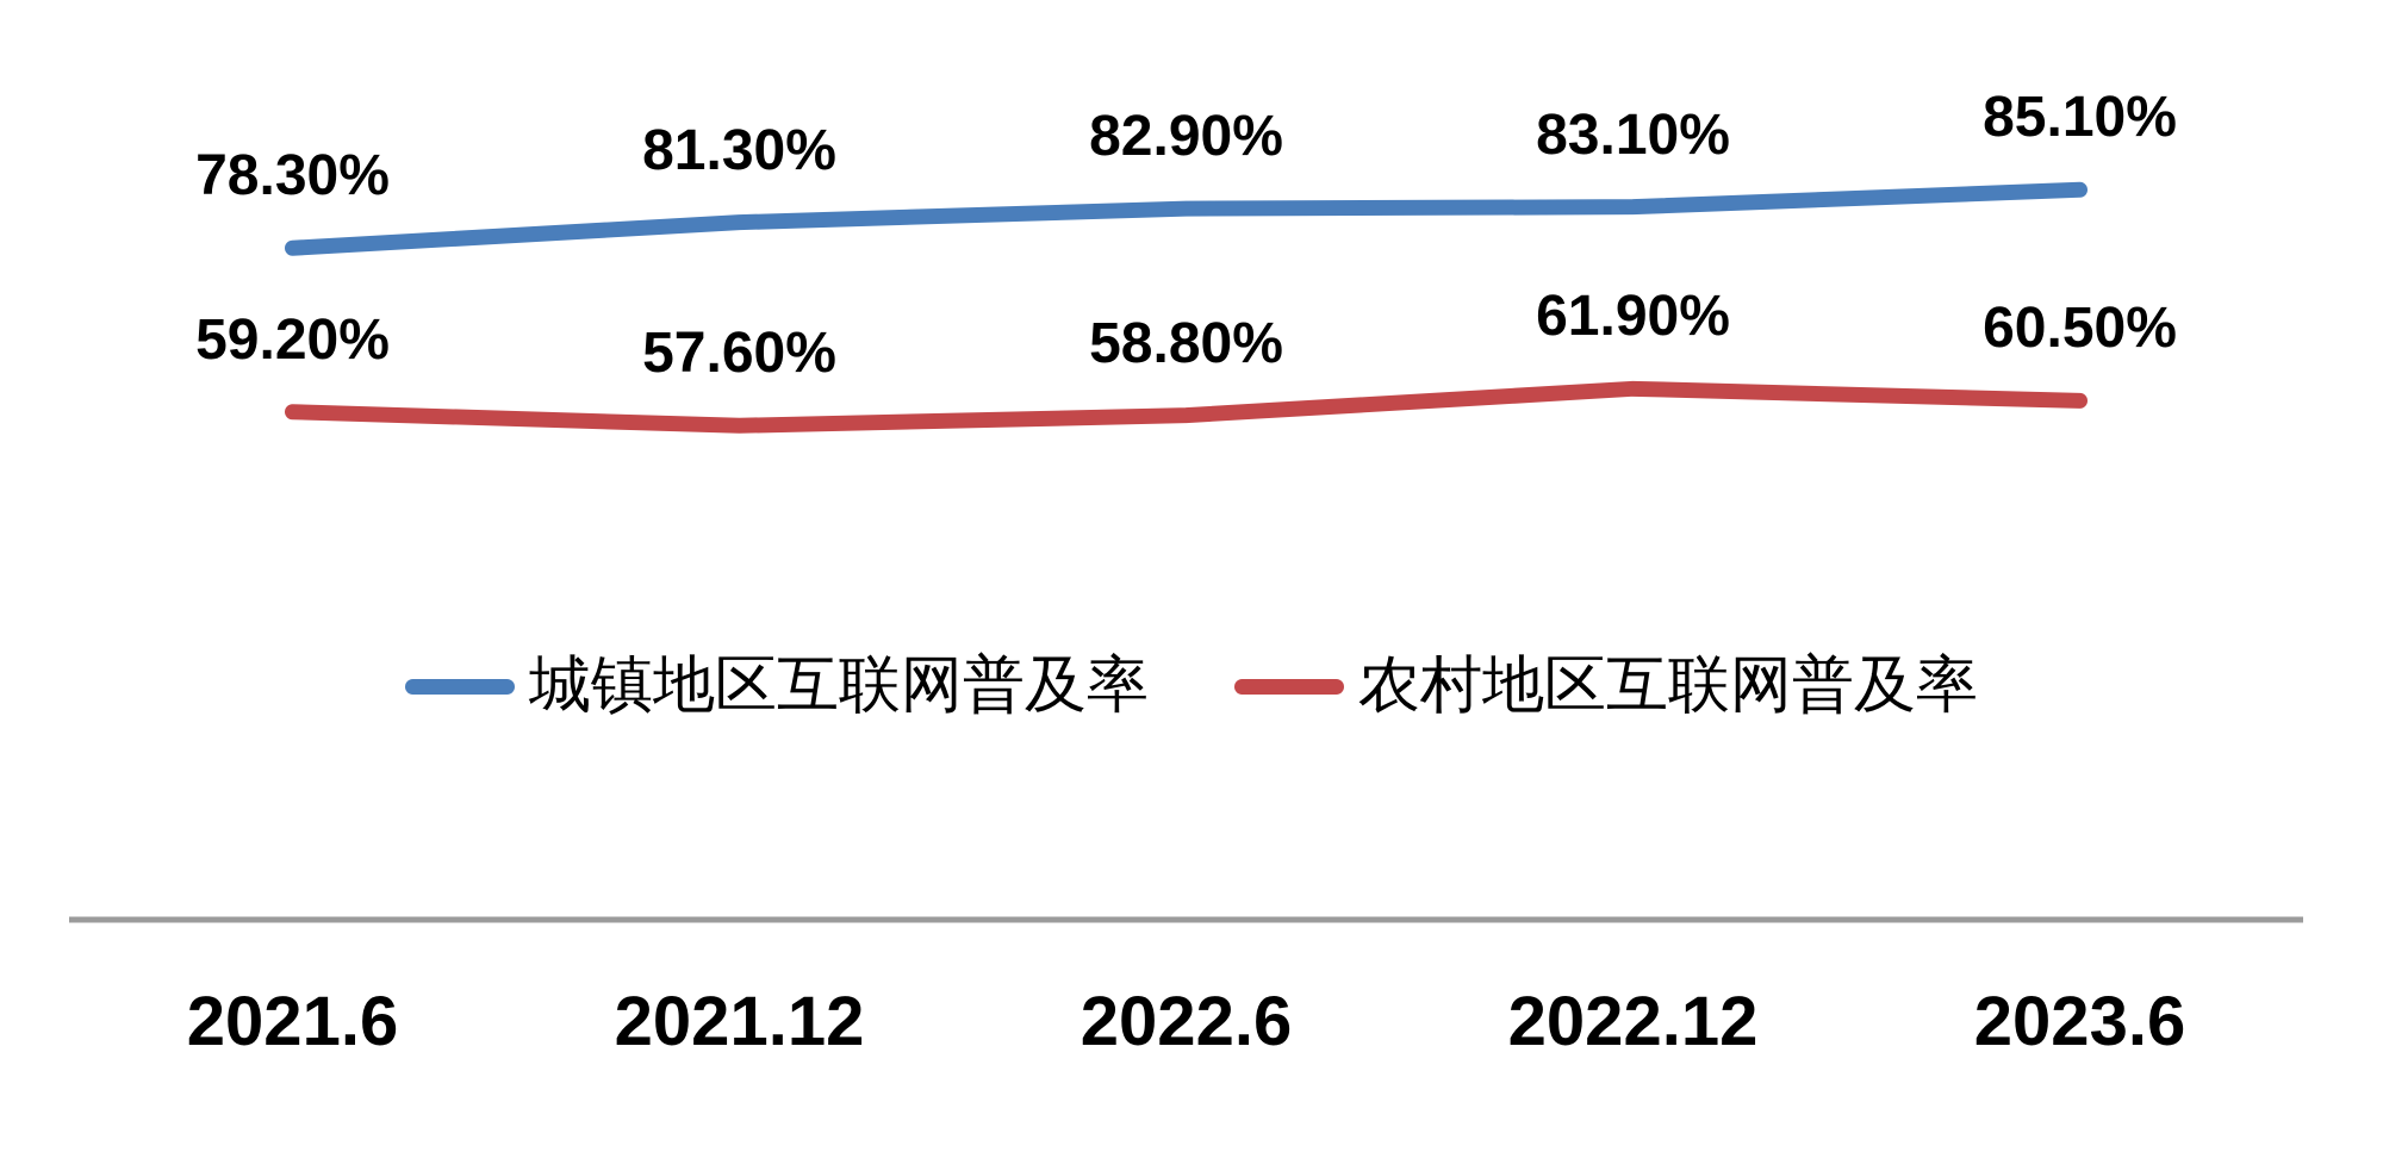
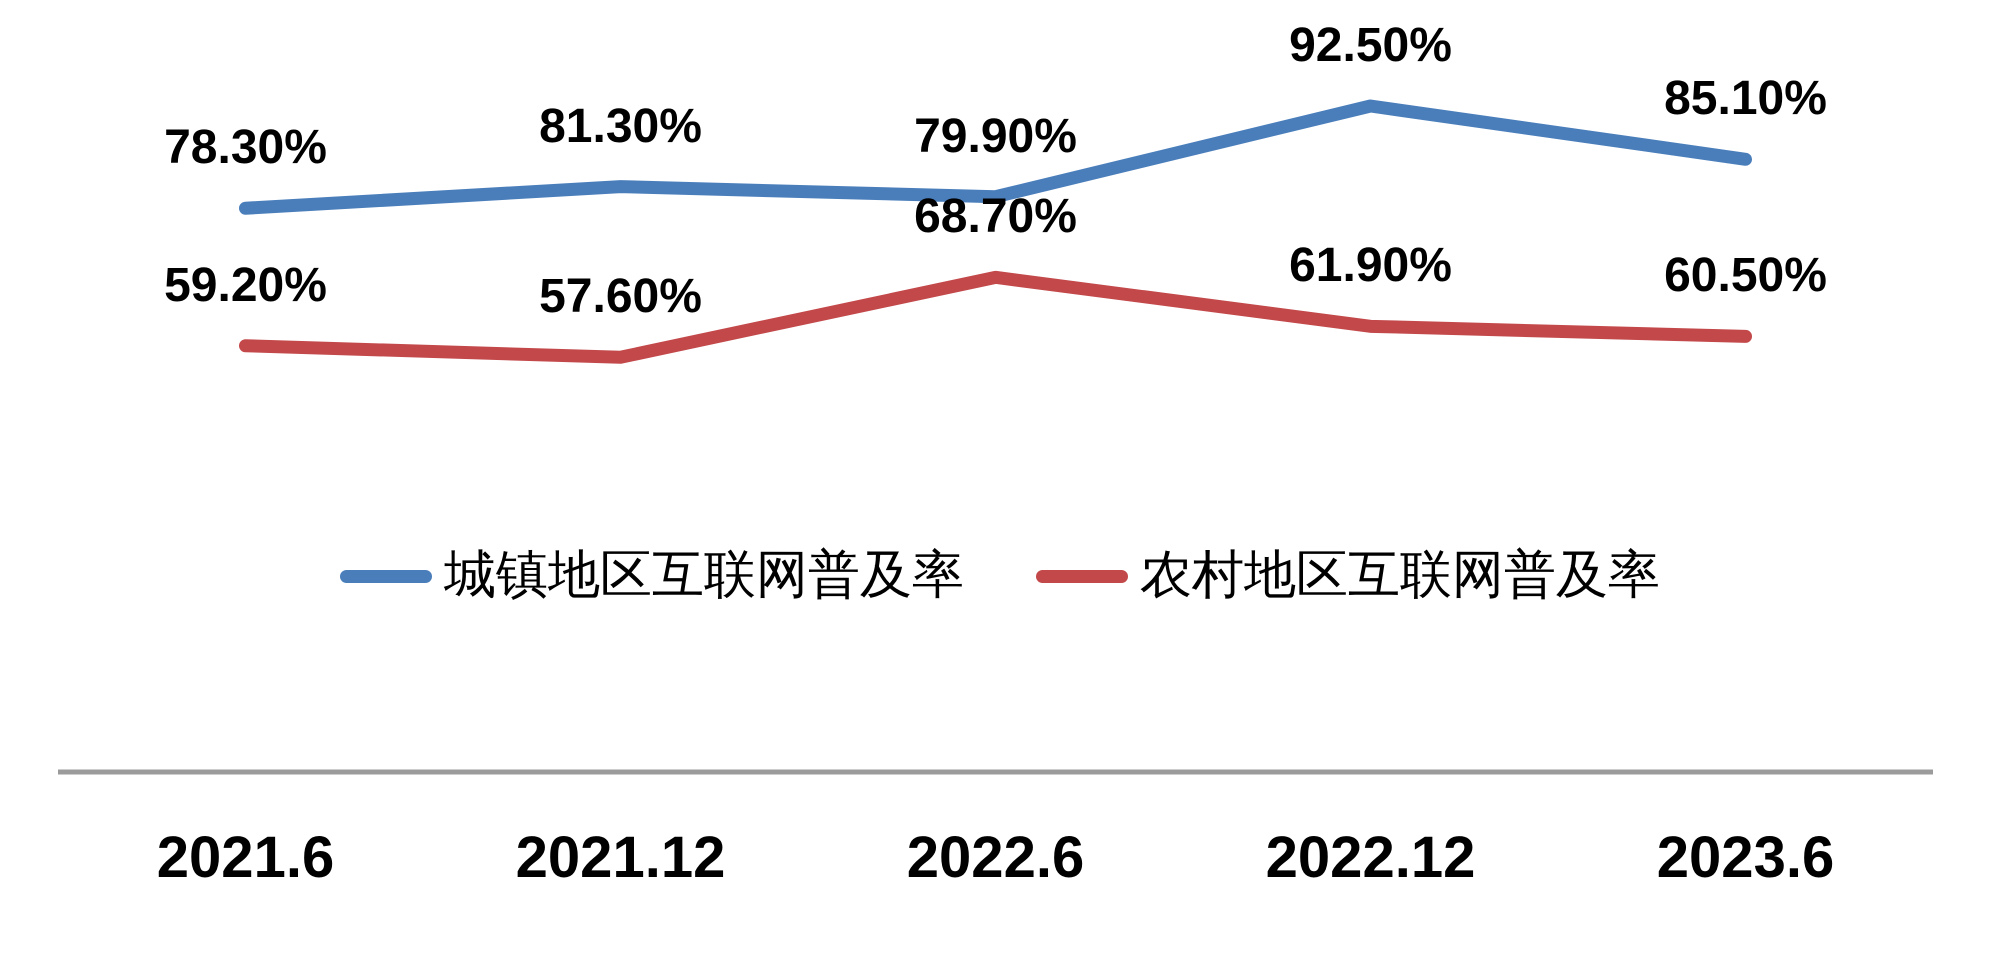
城镇地区互联网普及率/2022.6: 82.90% -> 79.90%
农村地区互联网普及率/2022.6: 58.80% -> 68.70%
城镇地区互联网普及率/2022.12: 83.10% -> 92.50%
